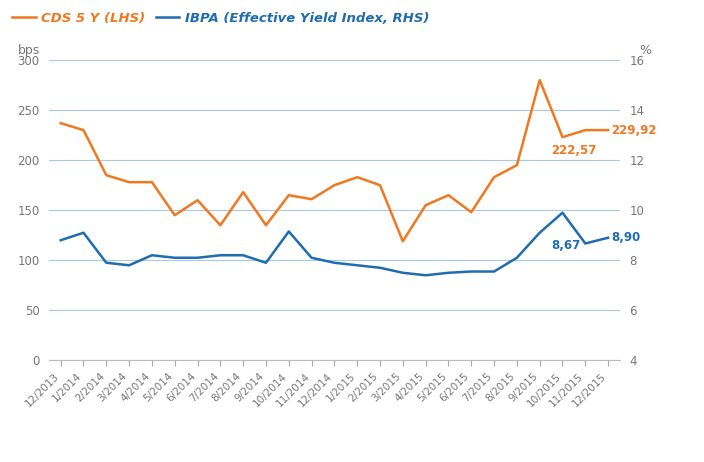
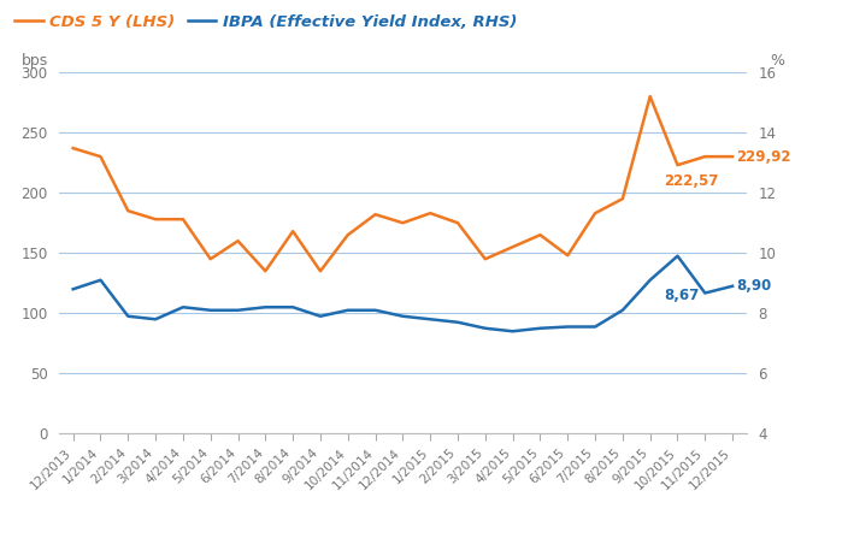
IBPA (Effective Yield Index, RHS)/10/2014: 9.15 -> 8.10
CDS 5 Y (LHS)/11/2014: 161 -> 182
CDS 5 Y (LHS)/3/2015: 119 -> 145
